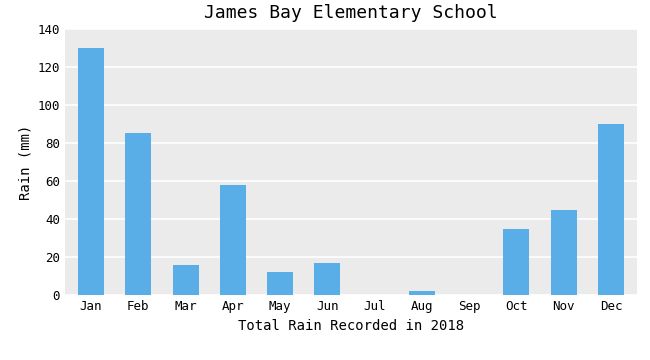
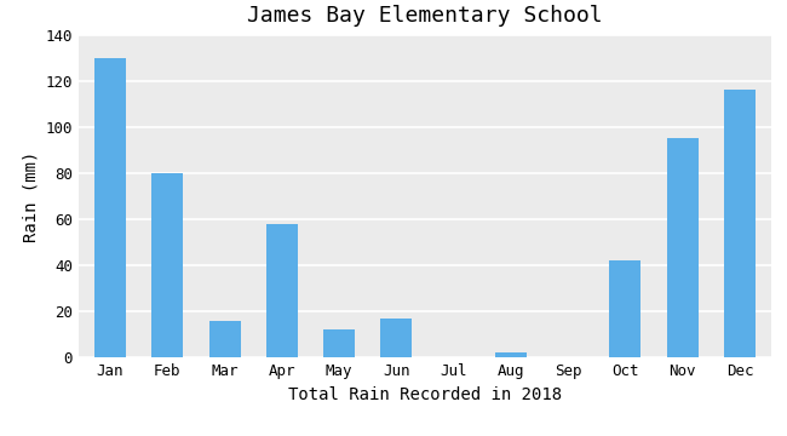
Feb: 85 -> 80
Oct: 35 -> 42
Nov: 45 -> 95
Dec: 90 -> 116
